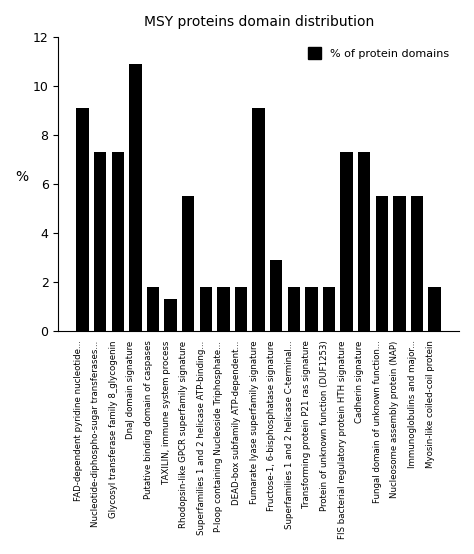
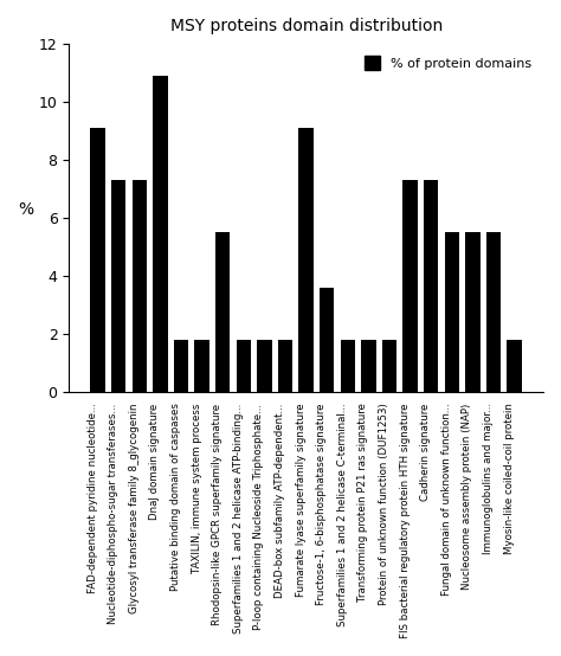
TAXILIN, immune system process: 1.3 -> 1.8
Fructose-1, 6-bisphosphatase signature: 2.9 -> 3.6
